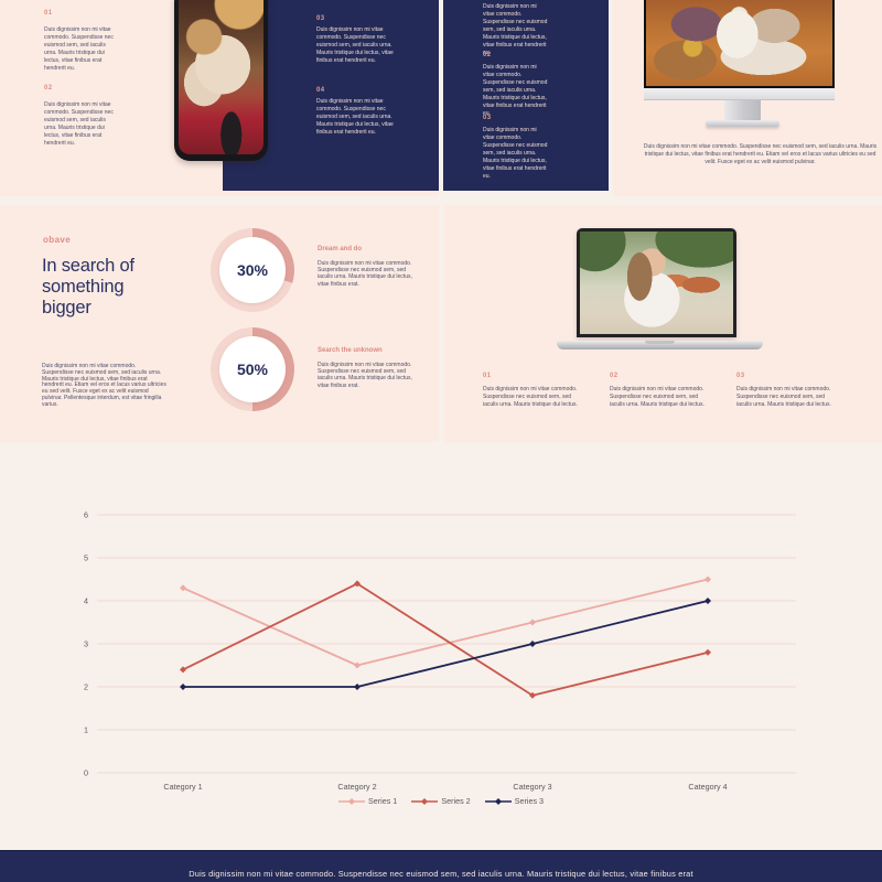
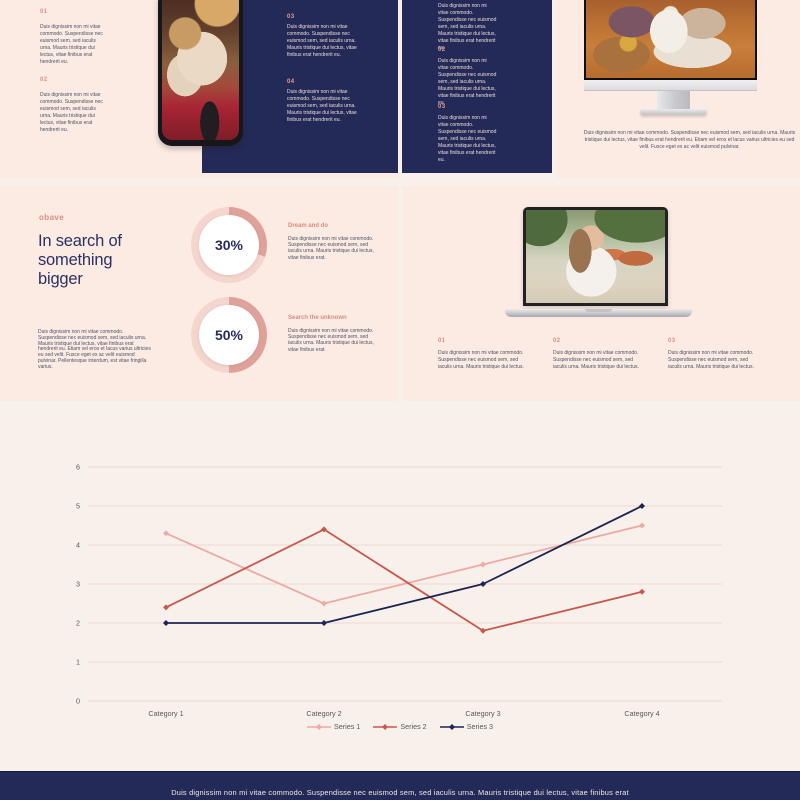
Series 3/Category 4: 4 -> 5
